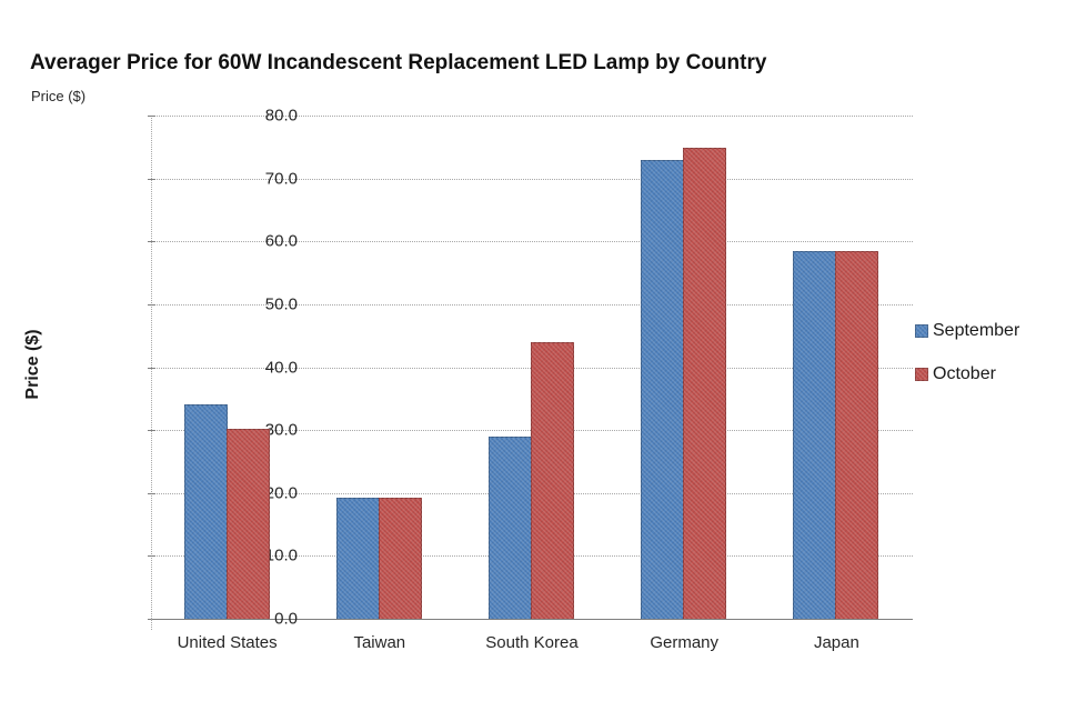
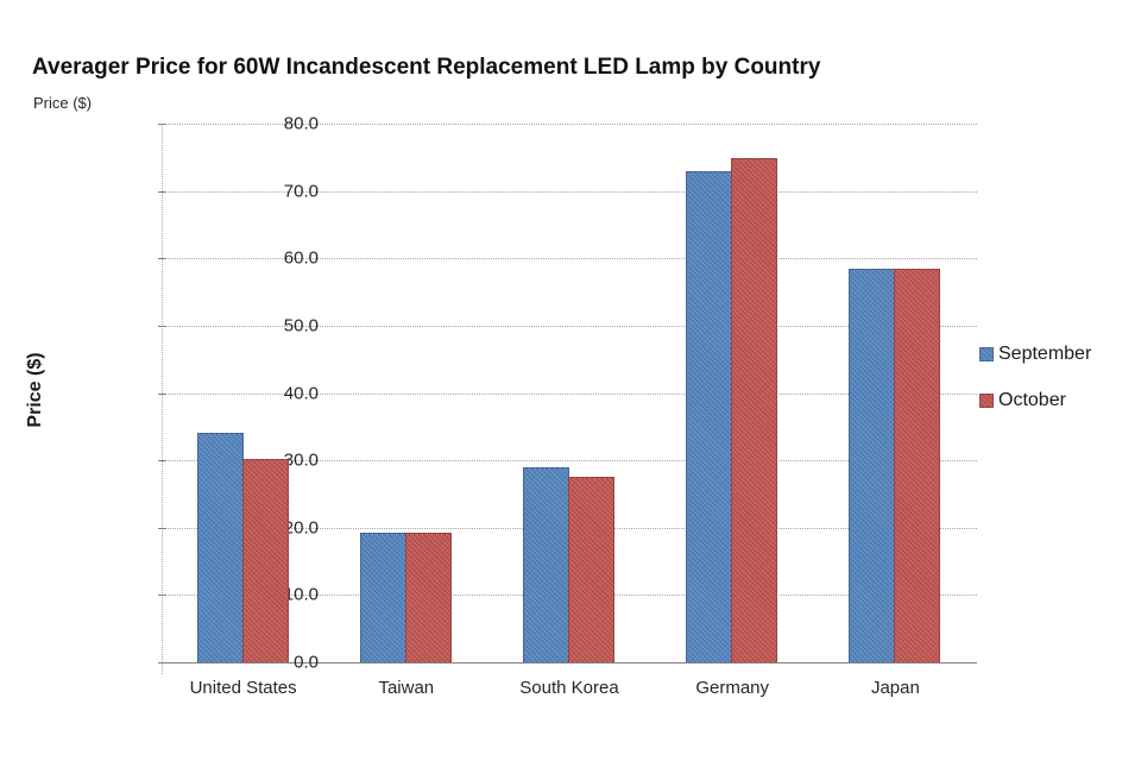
October/South Korea: 44 -> 28
